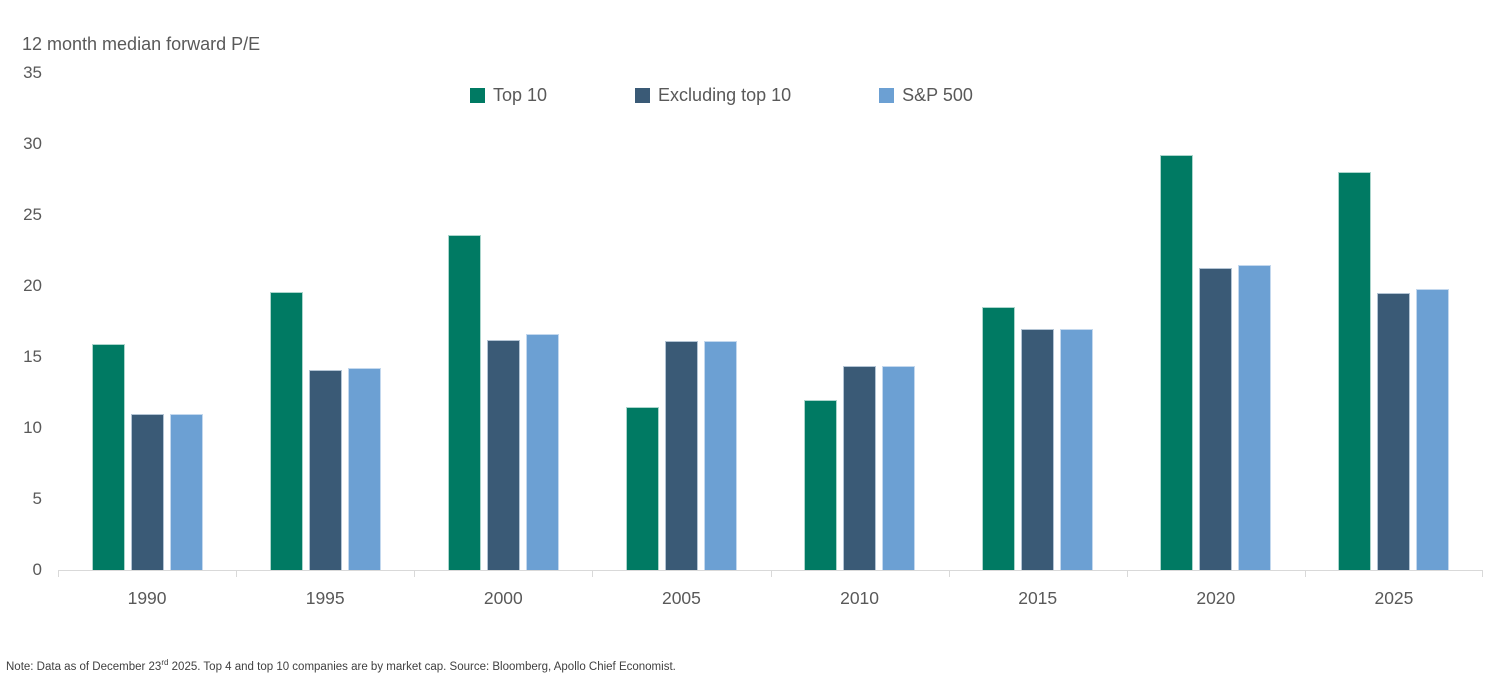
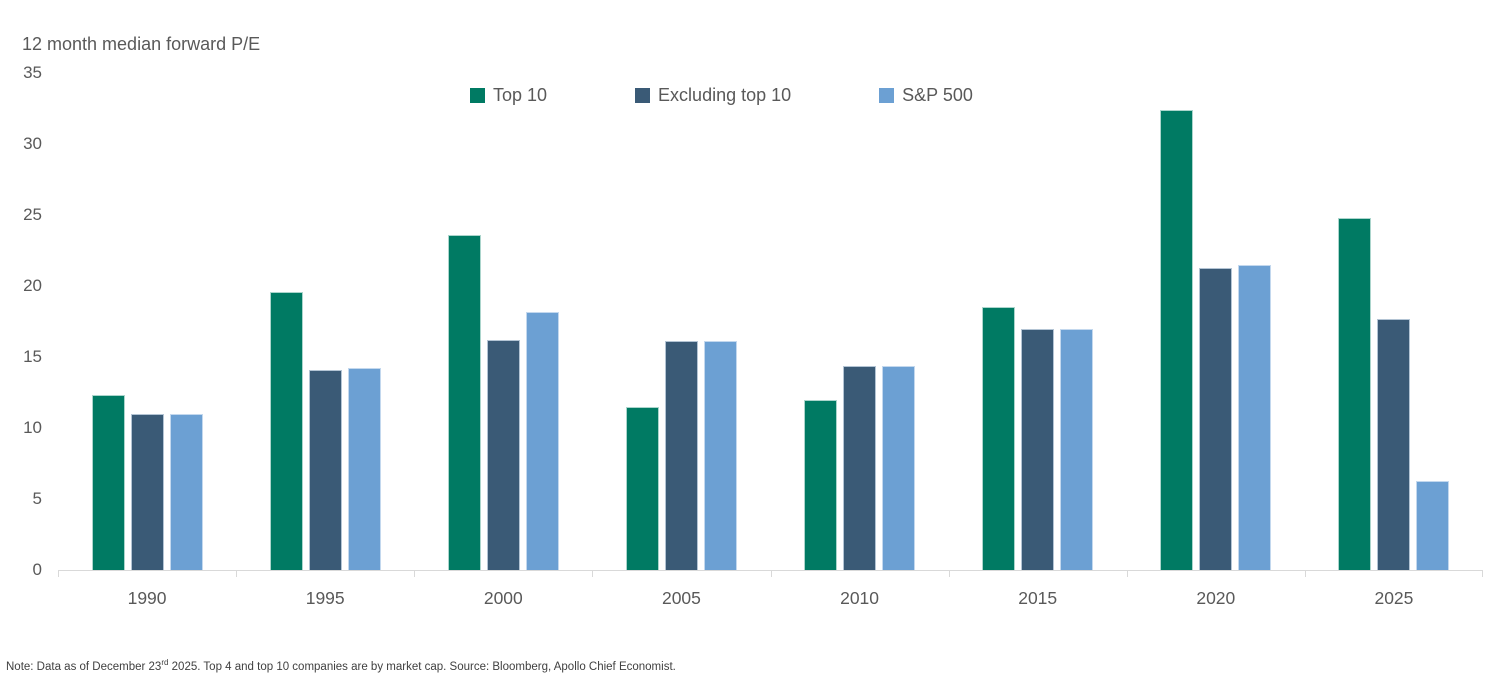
Top 10/1990: 15.9 -> 12.3
S&P 500/2000: 16.6 -> 18.2
Top 10/2020: 29.2 -> 32.4
Top 10/2025: 28.0 -> 24.8
Excluding top 10/2025: 19.5 -> 17.7
S&P 500/2025: 19.8 -> 6.3
